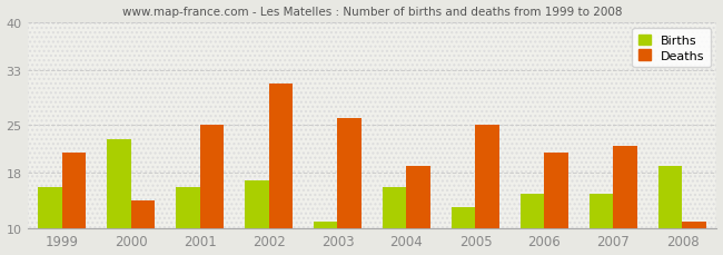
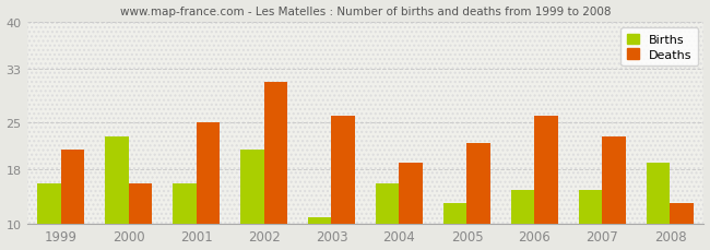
Deaths/2000: 14 -> 16
Births/2002: 17 -> 21
Deaths/2005: 25 -> 22
Deaths/2006: 21 -> 26
Deaths/2007: 22 -> 23
Deaths/2008: 11 -> 13
